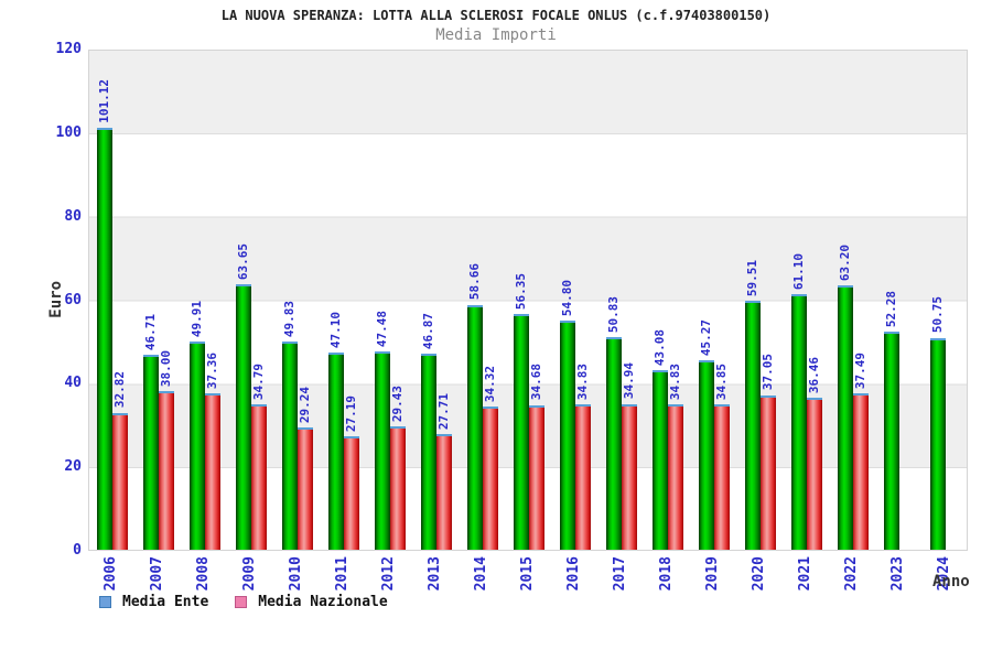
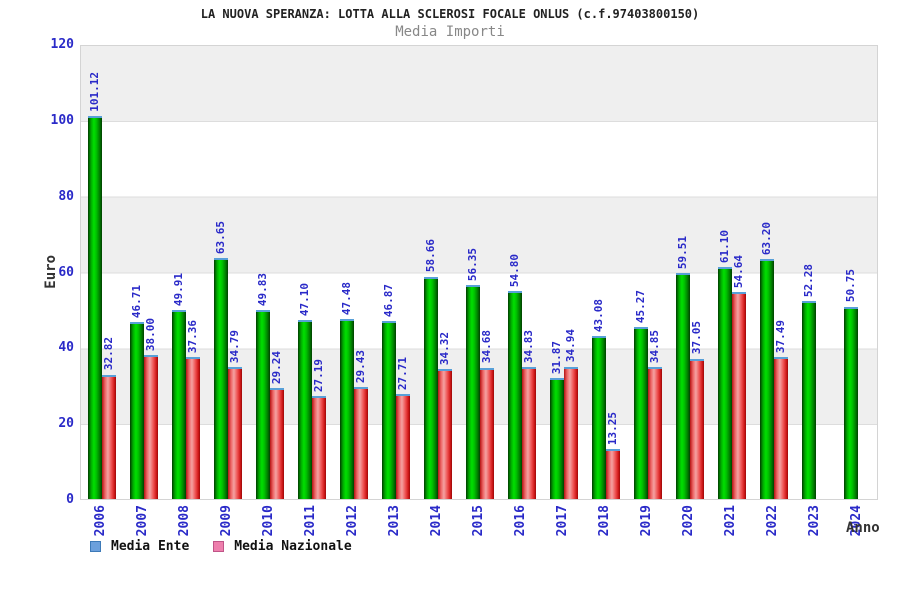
Media Ente/2017: 50.83 -> 31.87
Media Nazionale/2018: 34.83 -> 13.25
Media Nazionale/2021: 36.46 -> 54.64
